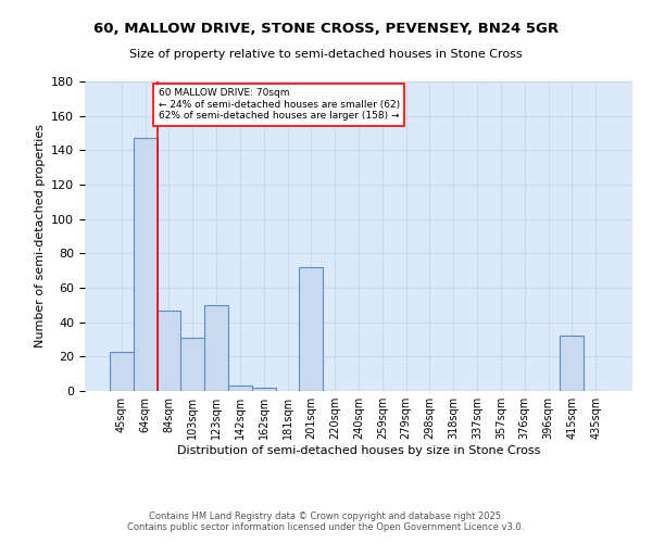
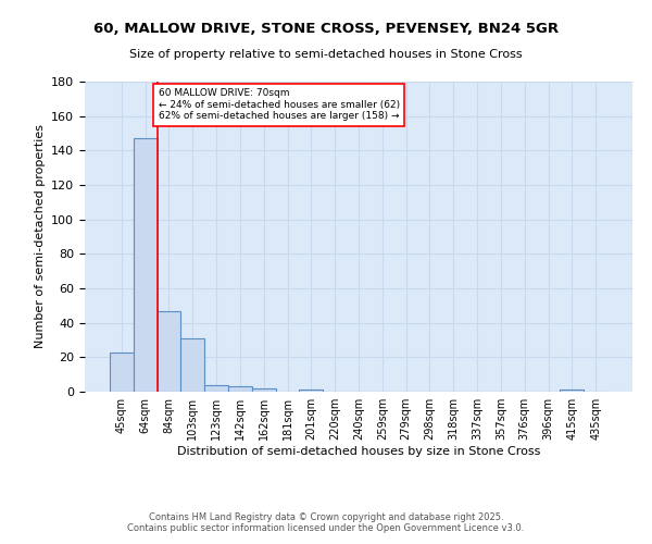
123sqm: 50 -> 4
201sqm: 72 -> 1
415sqm: 32 -> 1
